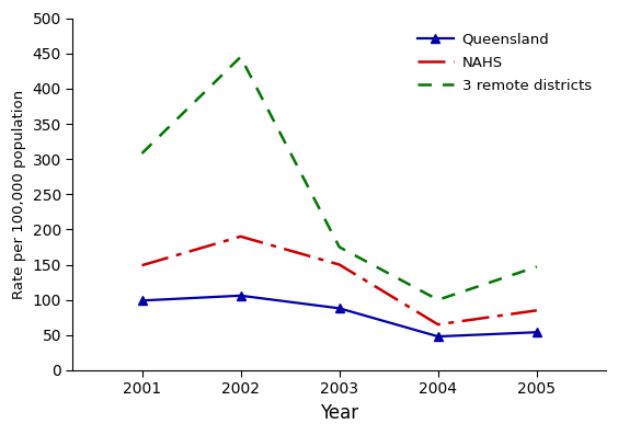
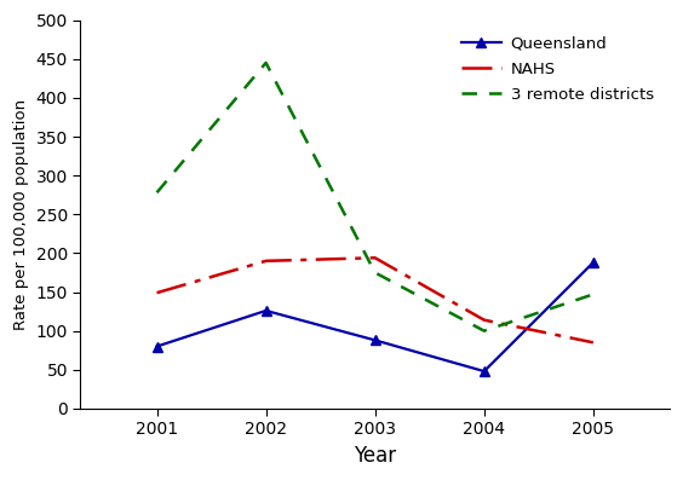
Queensland/2001: 99 -> 80
3 remote districts/2001: 308 -> 278
Queensland/2002: 106 -> 126
NAHS/2003: 150 -> 194
NAHS/2004: 65 -> 114
Queensland/2005: 54 -> 188
